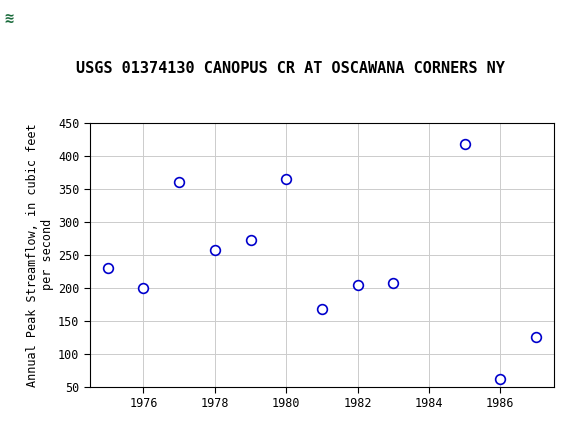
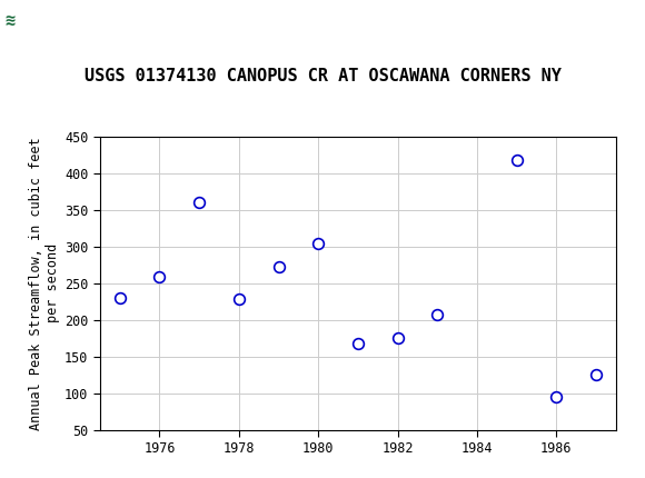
1976: 200 -> 258
1978: 257 -> 228
1980: 365 -> 304
1982: 205 -> 176
1986: 62 -> 96
